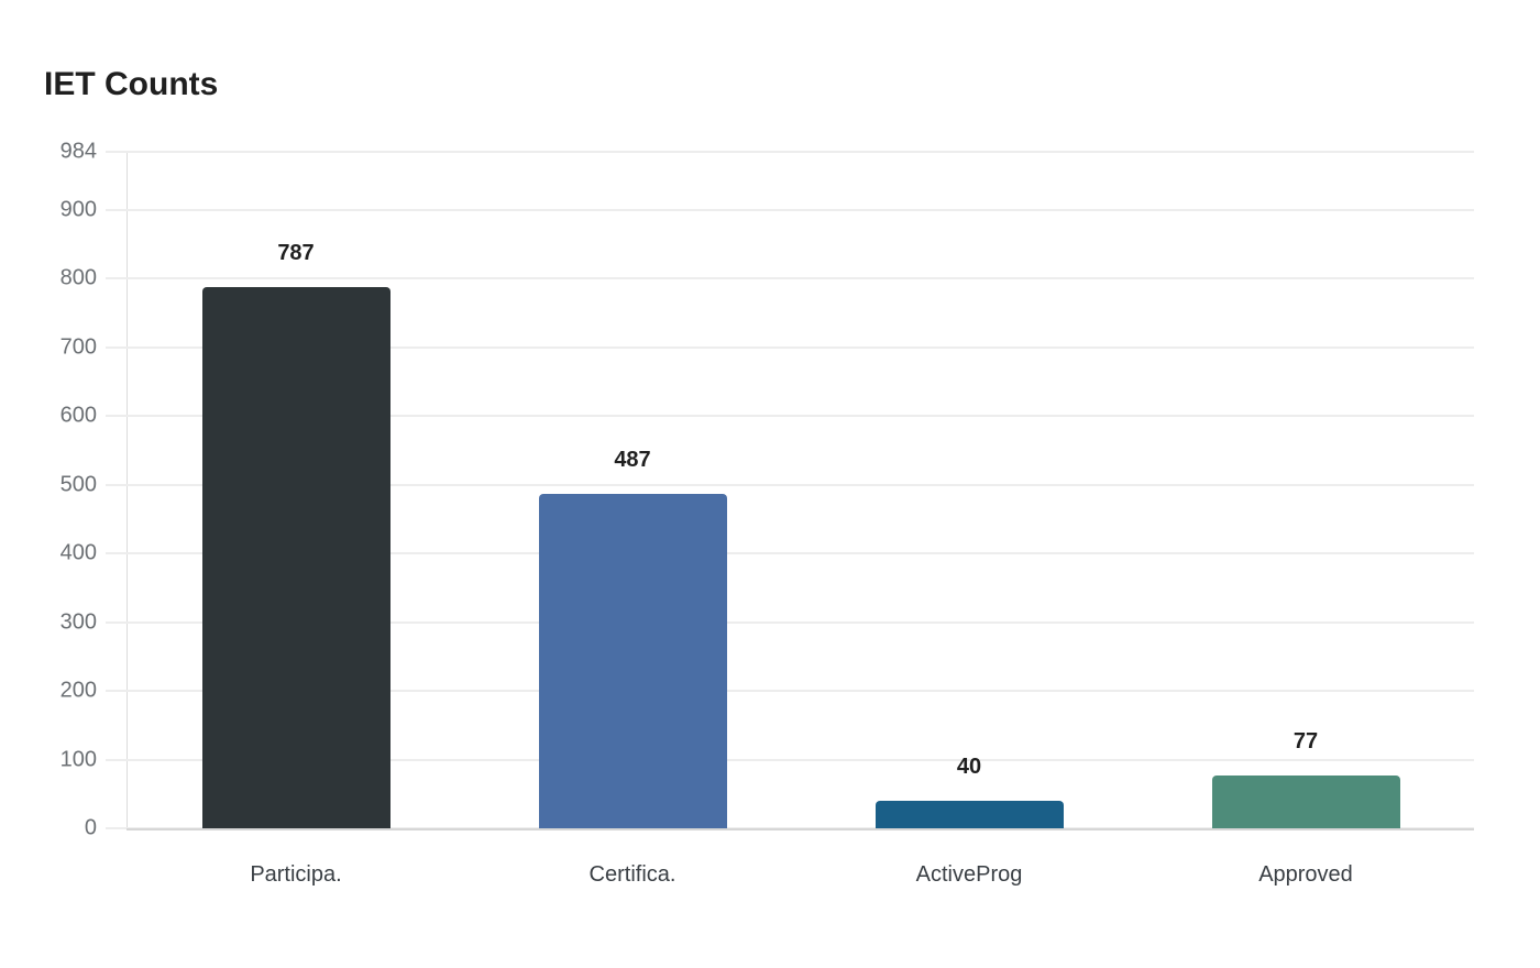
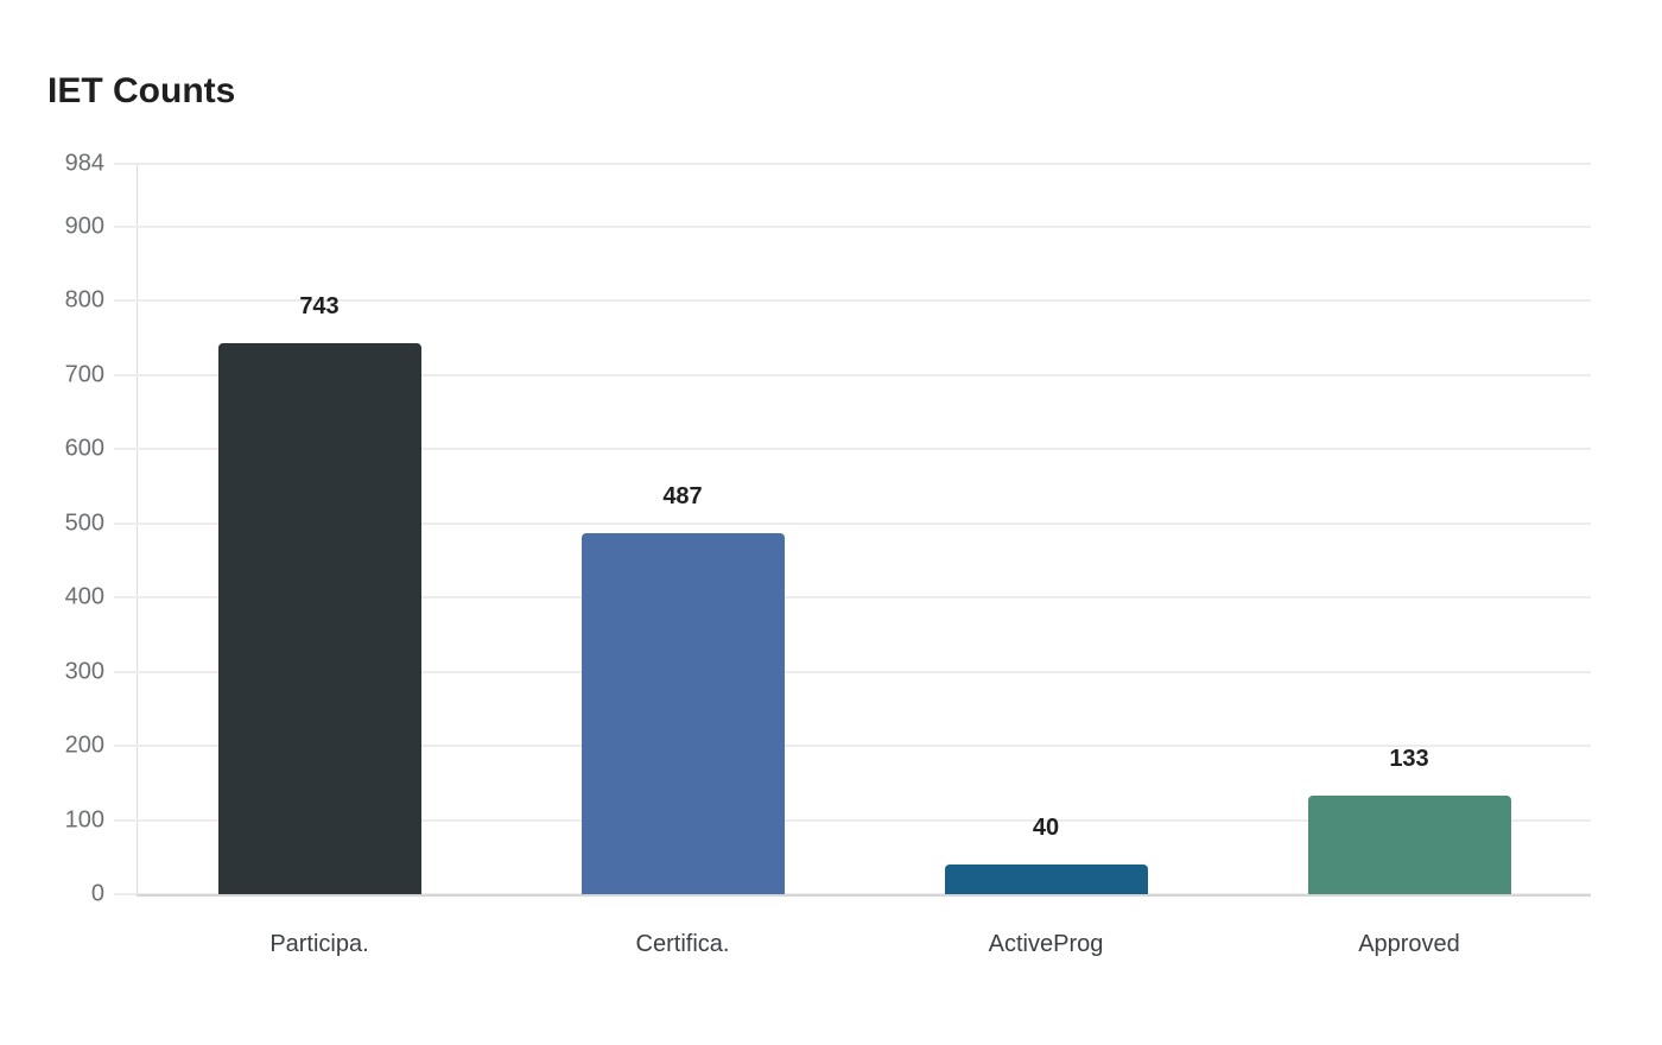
Participa.: 787 -> 743
Approved: 77 -> 133
